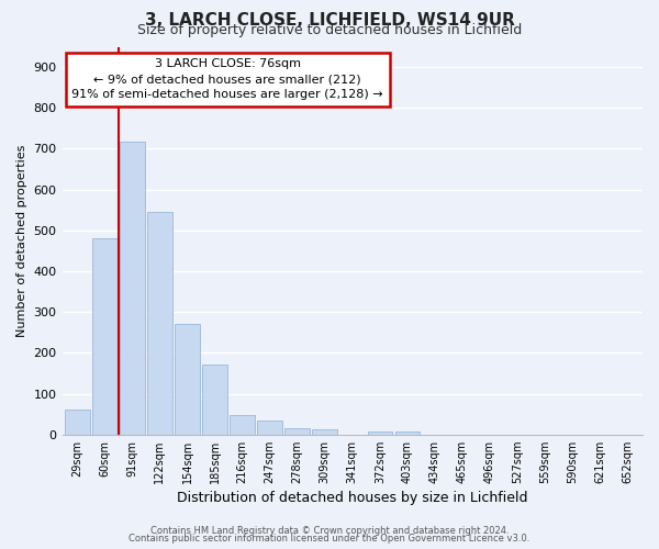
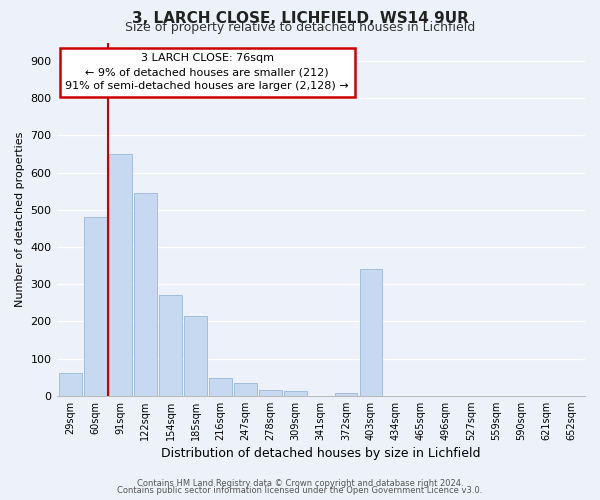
91sqm: 718 -> 650
185sqm: 172 -> 215
403sqm: 7 -> 340
